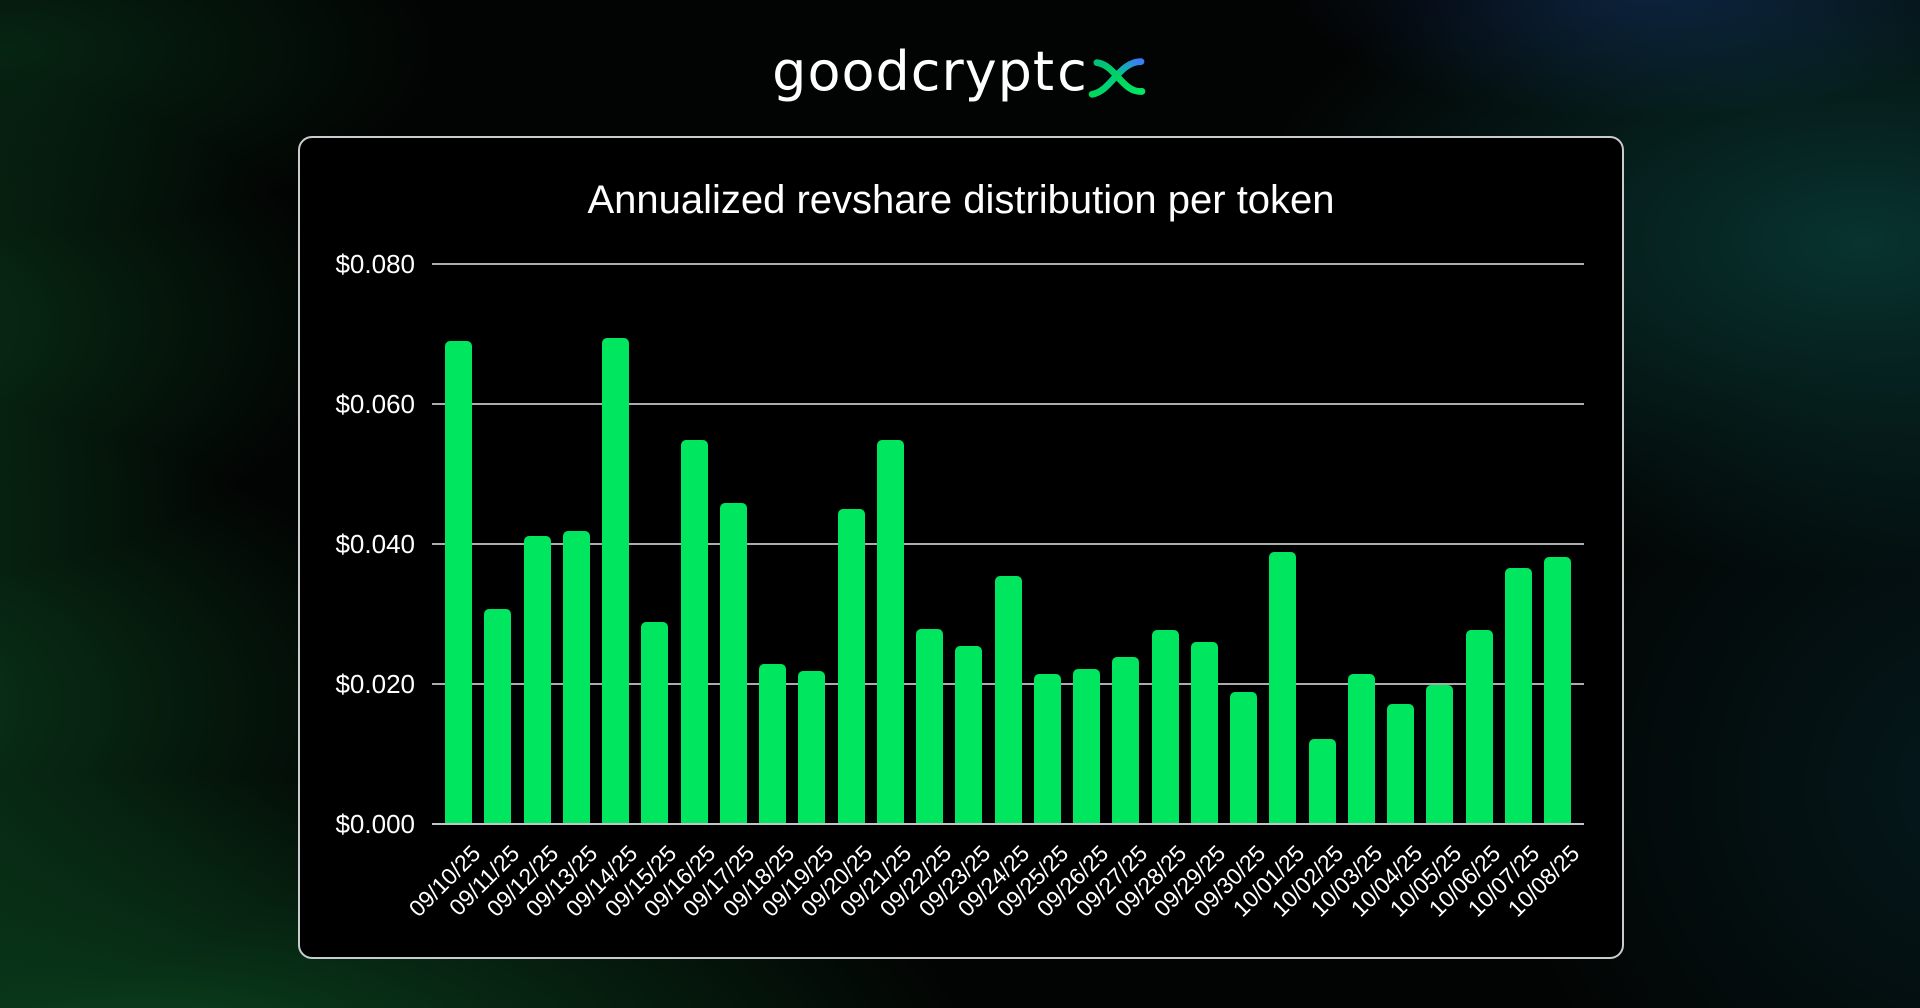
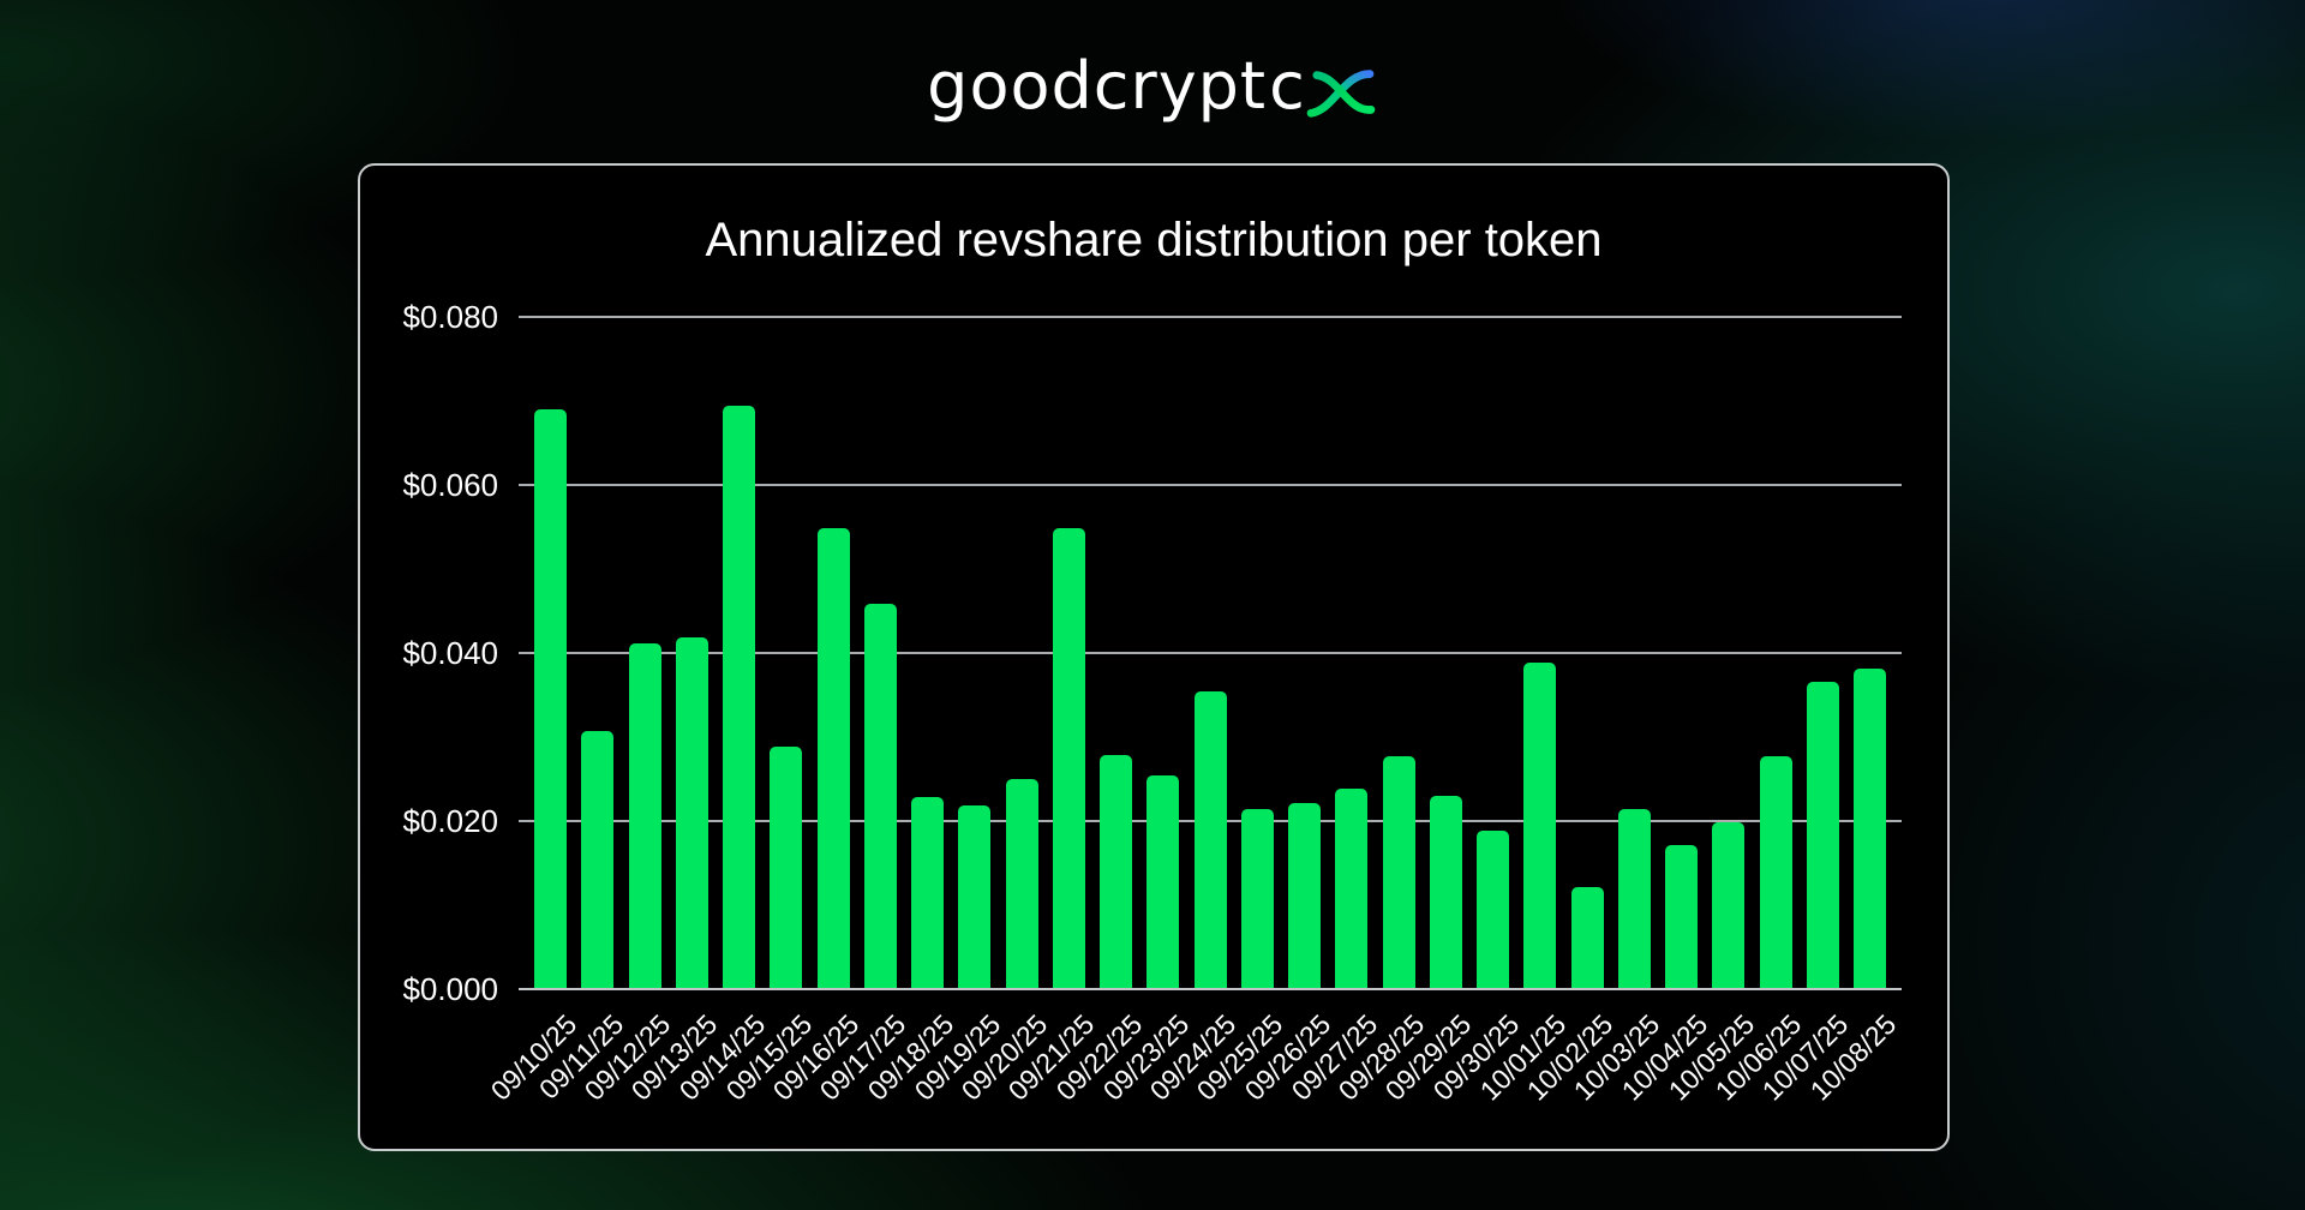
09/20/25: $0.045 -> $0.025
09/29/25: $0.026 -> $0.023
